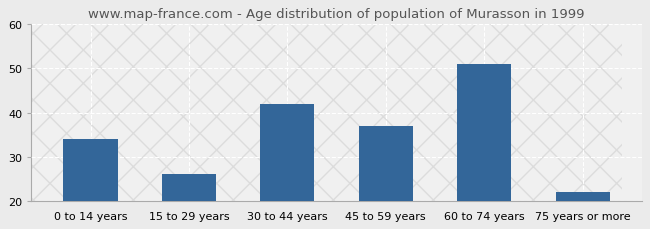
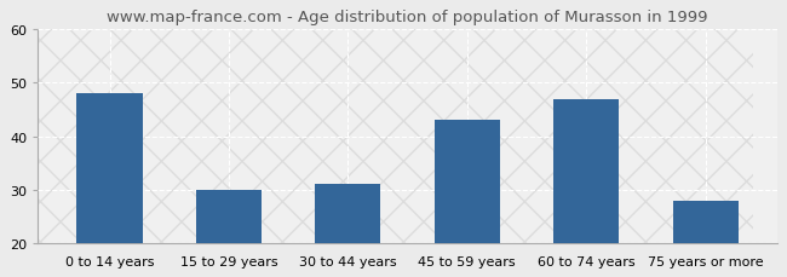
0 to 14 years: 34 -> 48
15 to 29 years: 26 -> 30
30 to 44 years: 42 -> 31
45 to 59 years: 37 -> 43
60 to 74 years: 51 -> 47
75 years or more: 22 -> 28
